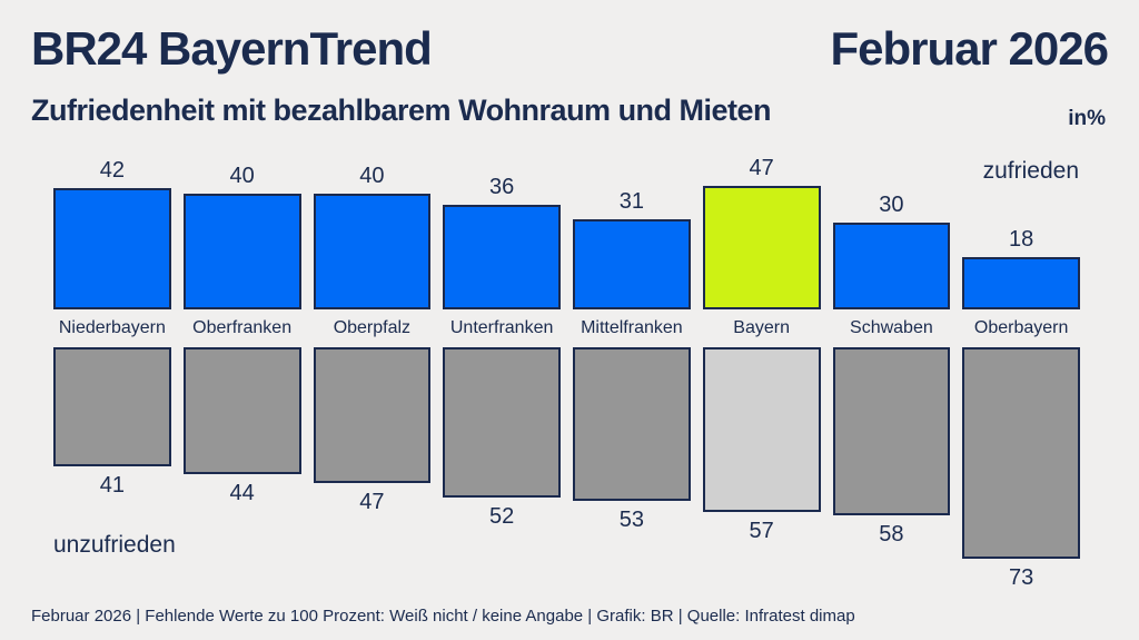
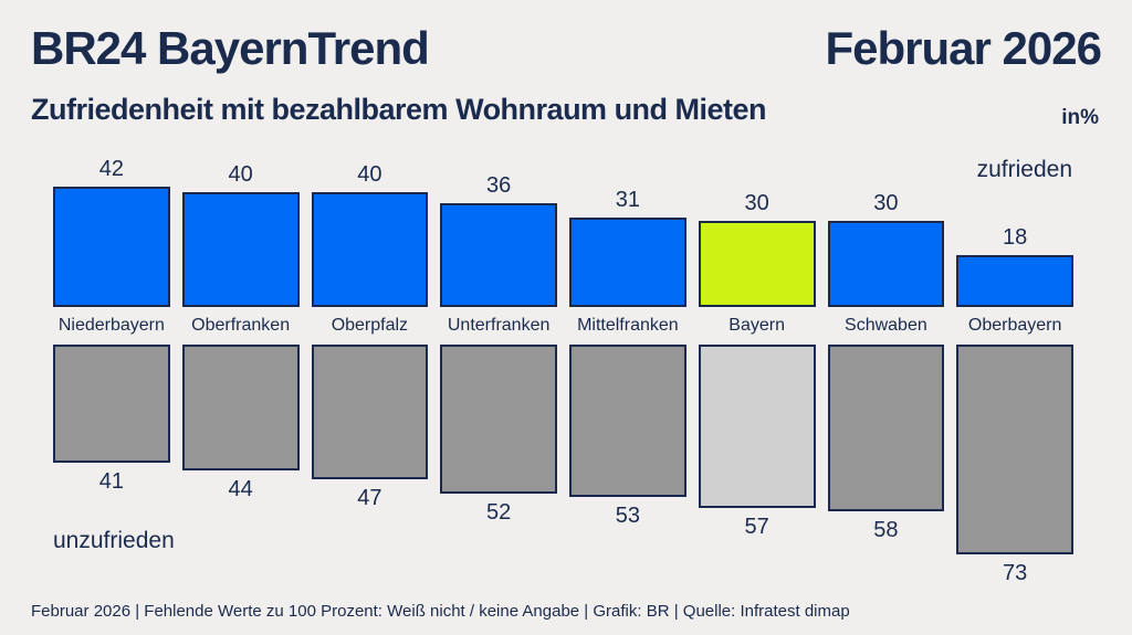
zufrieden/Bayern: 47 -> 30
